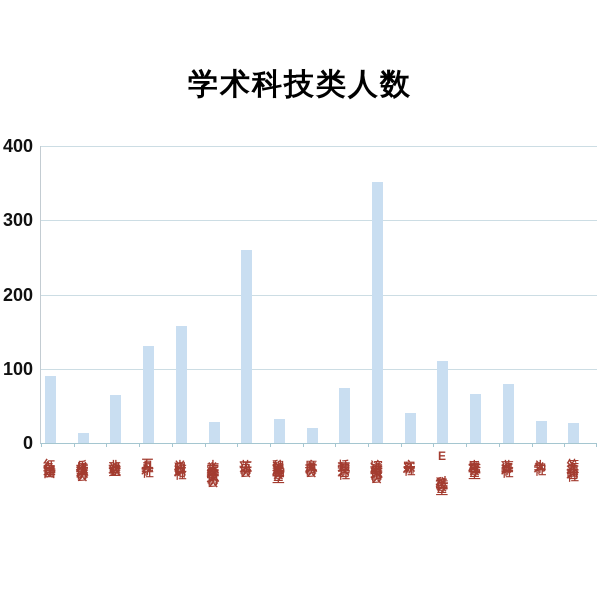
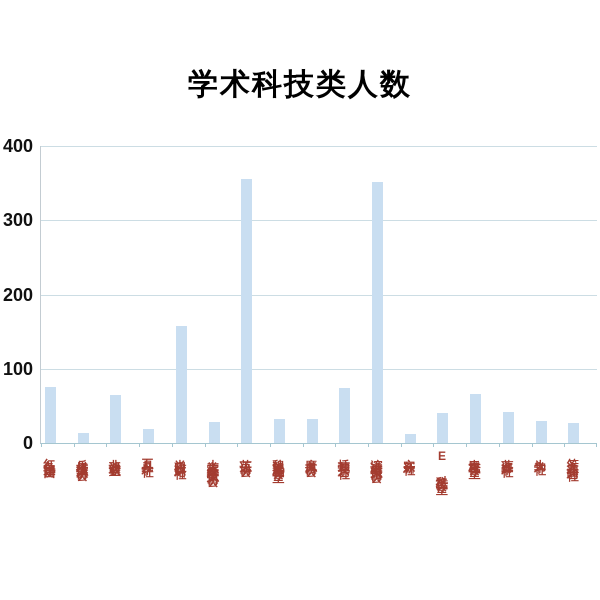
红色宣讲团: 90 -> 80
五月学社: 130 -> 20
英语协会: 260 -> 360
魔方协会: 20 -> 30
实新社: 40 -> 10
E科技工作室: 110 -> 40
蓝海学社: 80 -> 40
